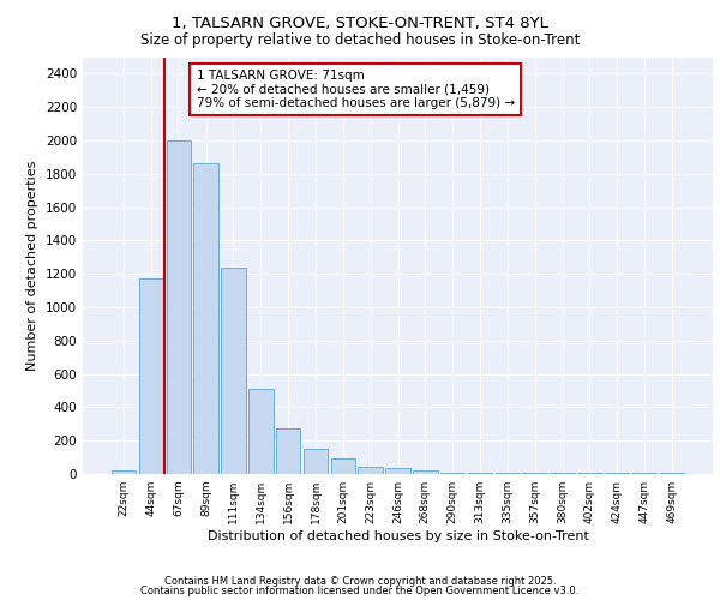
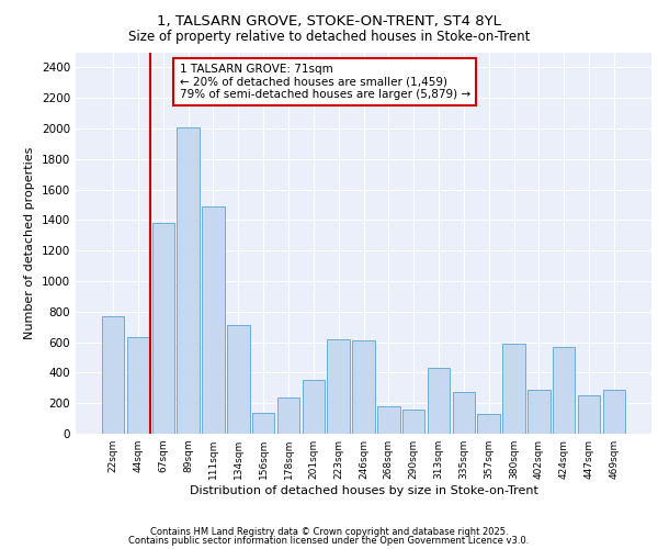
22sqm: 20 -> 770
44sqm: 1170 -> 630
67sqm: 2000 -> 1380
89sqm: 1860 -> 2010
111sqm: 1240 -> 1490
134sqm: 510 -> 710
156sqm: 270 -> 140
178sqm: 150 -> 240
201sqm: 90 -> 350
223sqm: 40 -> 620
246sqm: 40 -> 610
268sqm: 20 -> 180
290sqm: 0 -> 160
313sqm: 0 -> 430
335sqm: 0 -> 270
357sqm: 0 -> 130
380sqm: 0 -> 590
402sqm: 0 -> 290
424sqm: 0 -> 570
447sqm: 0 -> 250
469sqm: 0 -> 290
